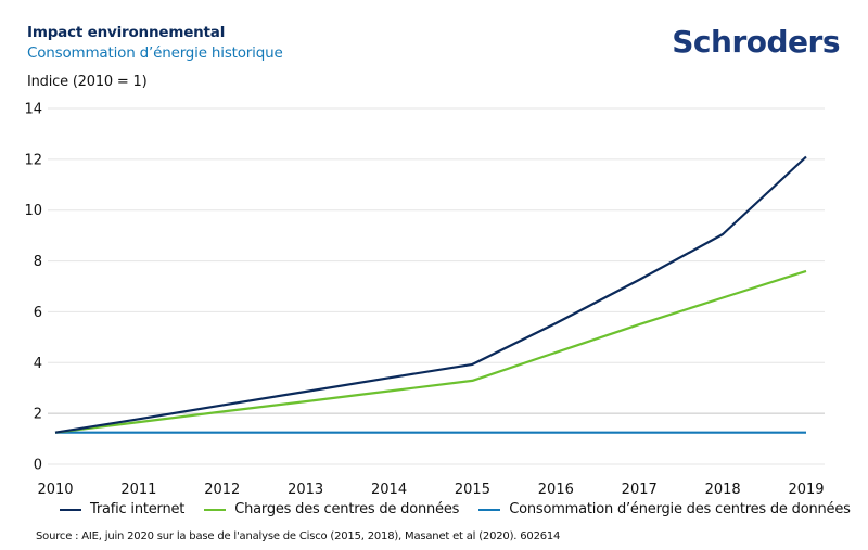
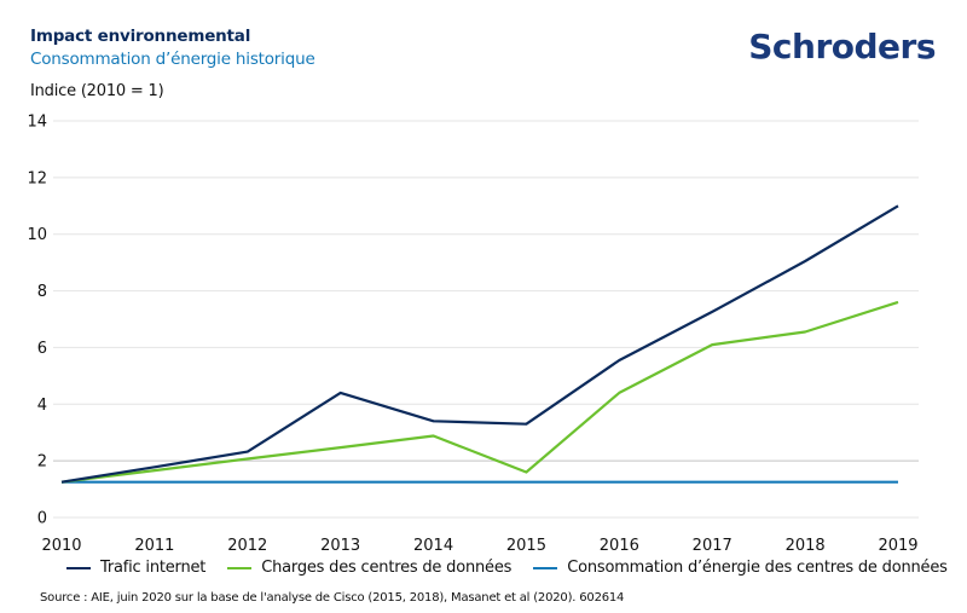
Trafic internet/2013: 2.9 -> 4.4
Trafic internet/2015: 3.9 -> 3.3
Charges des centres de données/2015: 3.3 -> 1.6
Charges des centres de données/2017: 5.5 -> 6.1
Trafic internet/2019: 12.1 -> 11.0
